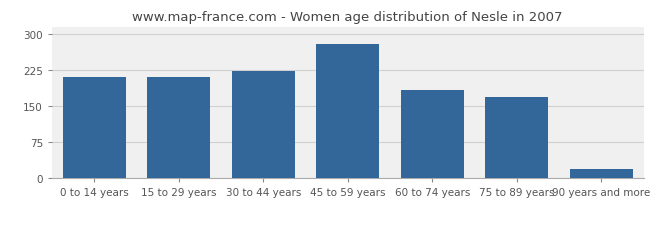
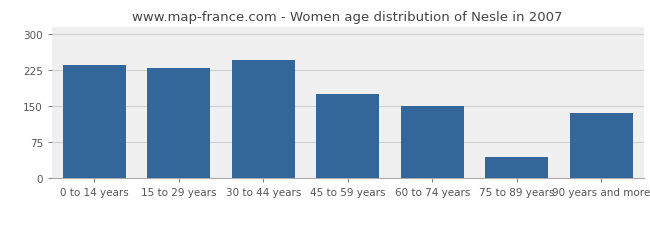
0 to 14 years: 210 -> 235
15 to 29 years: 210 -> 230
30 to 44 years: 222 -> 245
45 to 59 years: 278 -> 175
60 to 74 years: 183 -> 150
75 to 89 years: 168 -> 45
90 years and more: 20 -> 135
